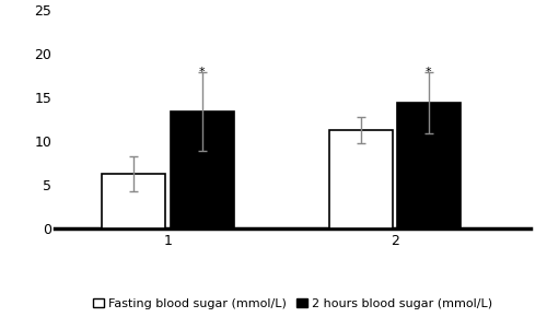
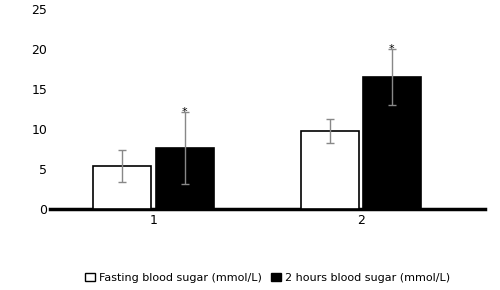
Fasting blood sugar (mmol/L)/1: 6.2 -> 5.3
2 hours blood sugar (mmol/L)/1: 13.4 -> 7.6
Fasting blood sugar (mmol/L)/2: 11.2 -> 9.7
2 hours blood sugar (mmol/L)/2: 14.4 -> 16.5
